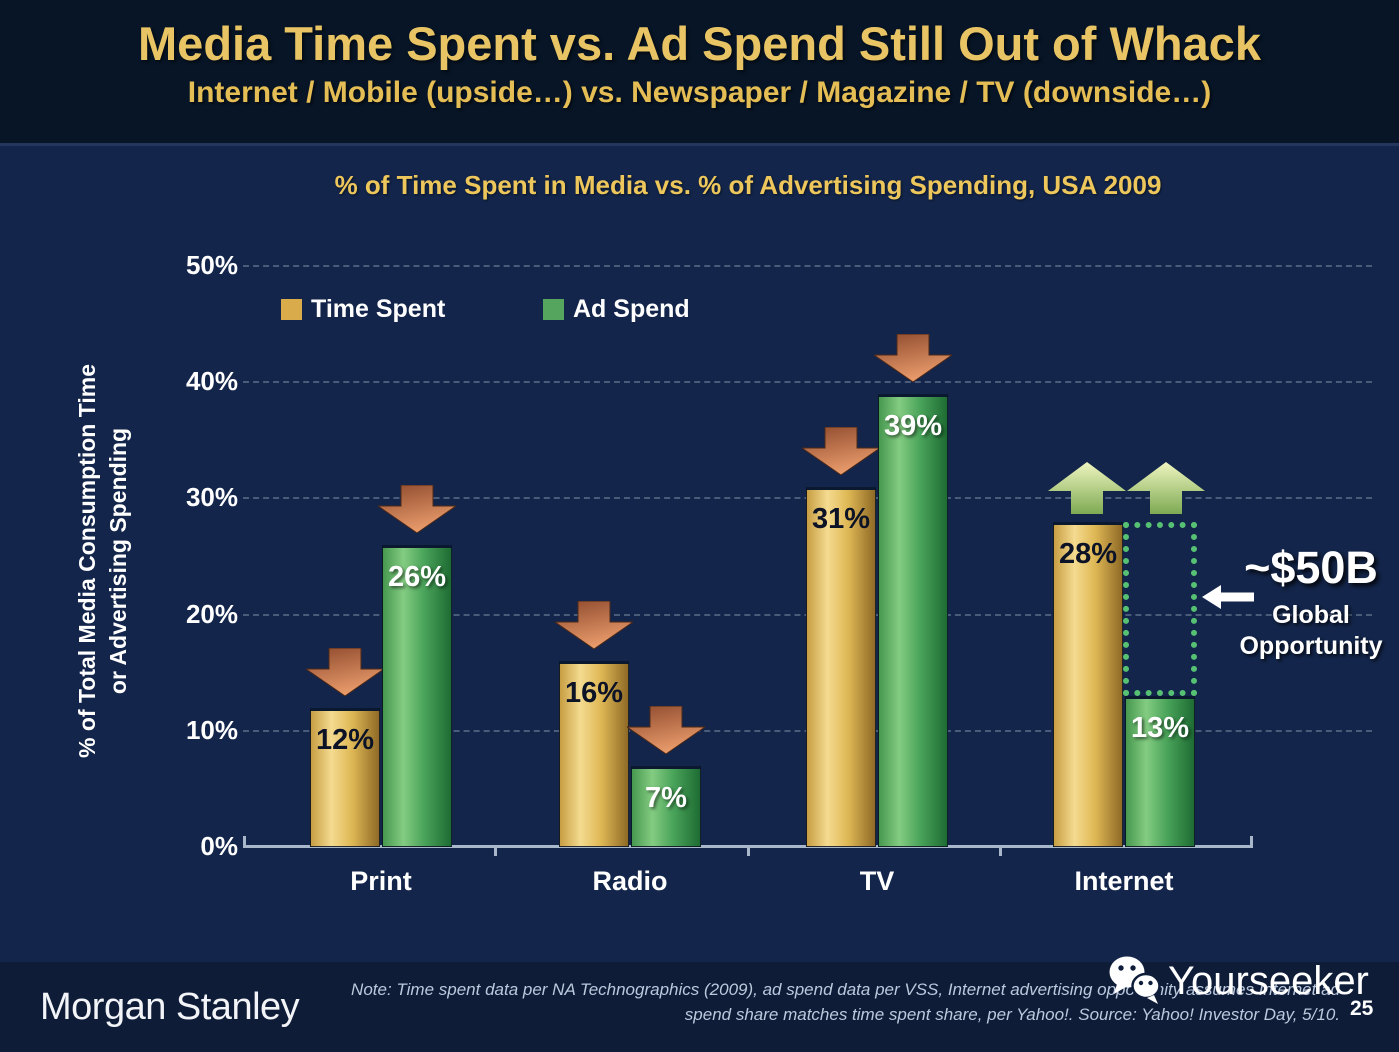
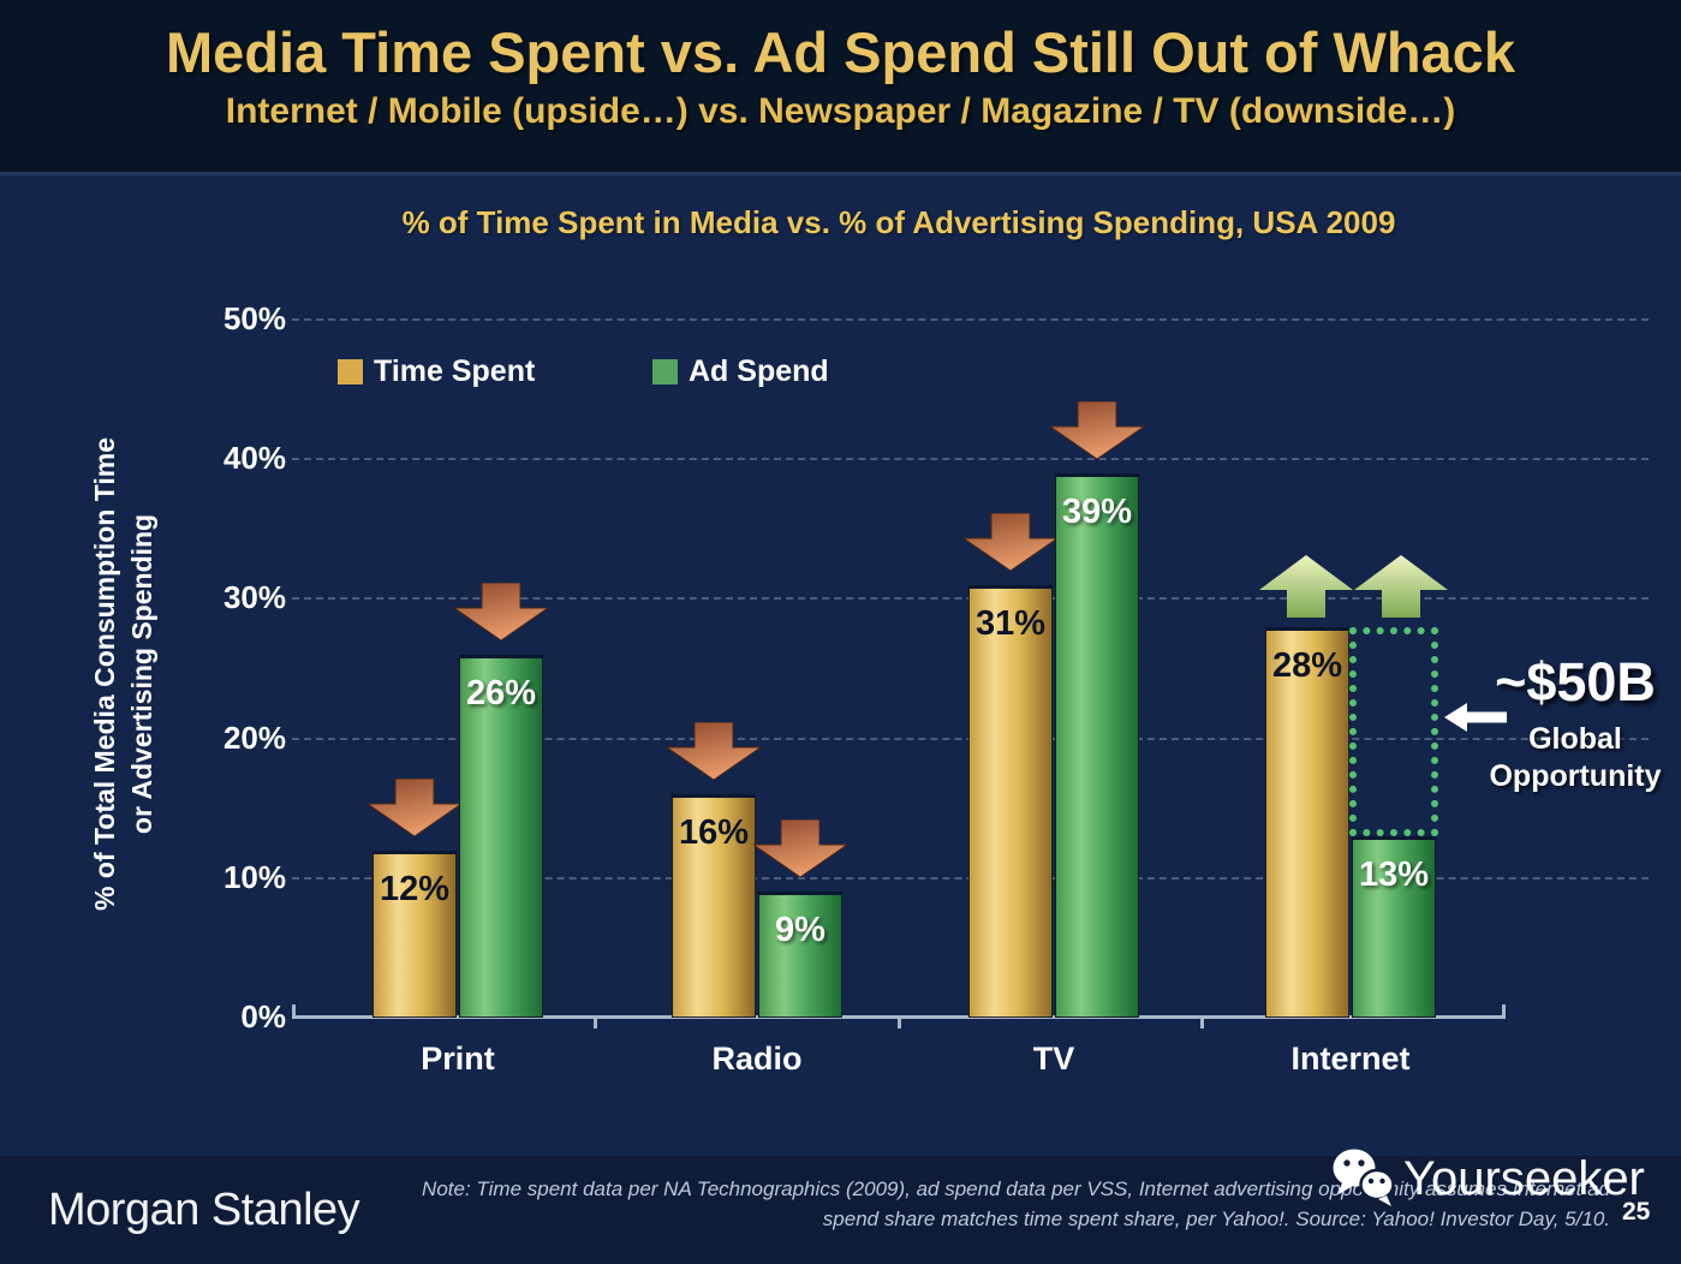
Ad Spend/Radio: 7% -> 9%
